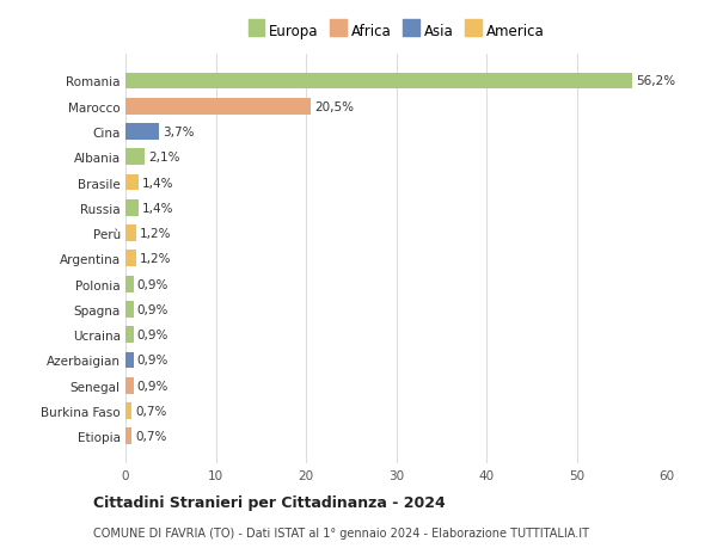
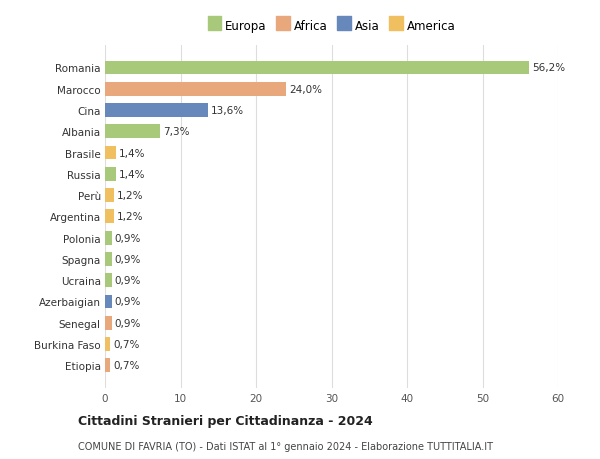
Marocco: 20,5% -> 24,0%
Cina: 3,7% -> 13,6%
Albania: 2,1% -> 7,3%
